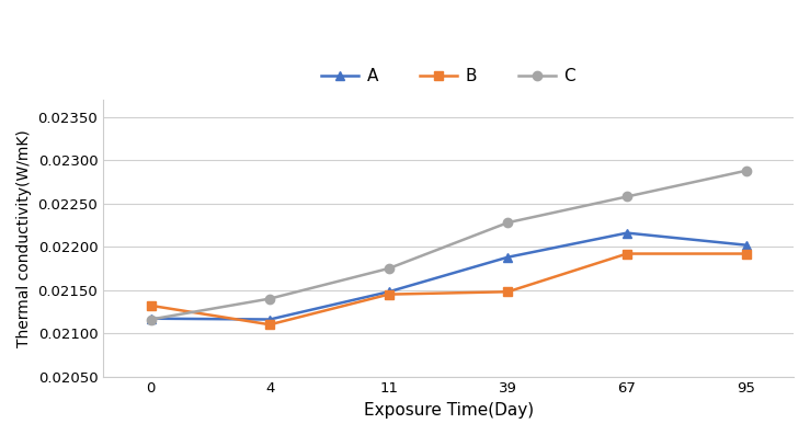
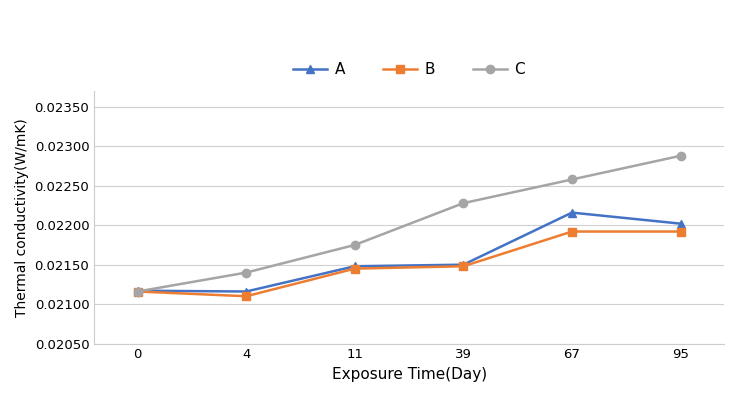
B/0: 0.02132 -> 0.02116
A/39: 0.02188 -> 0.02150
